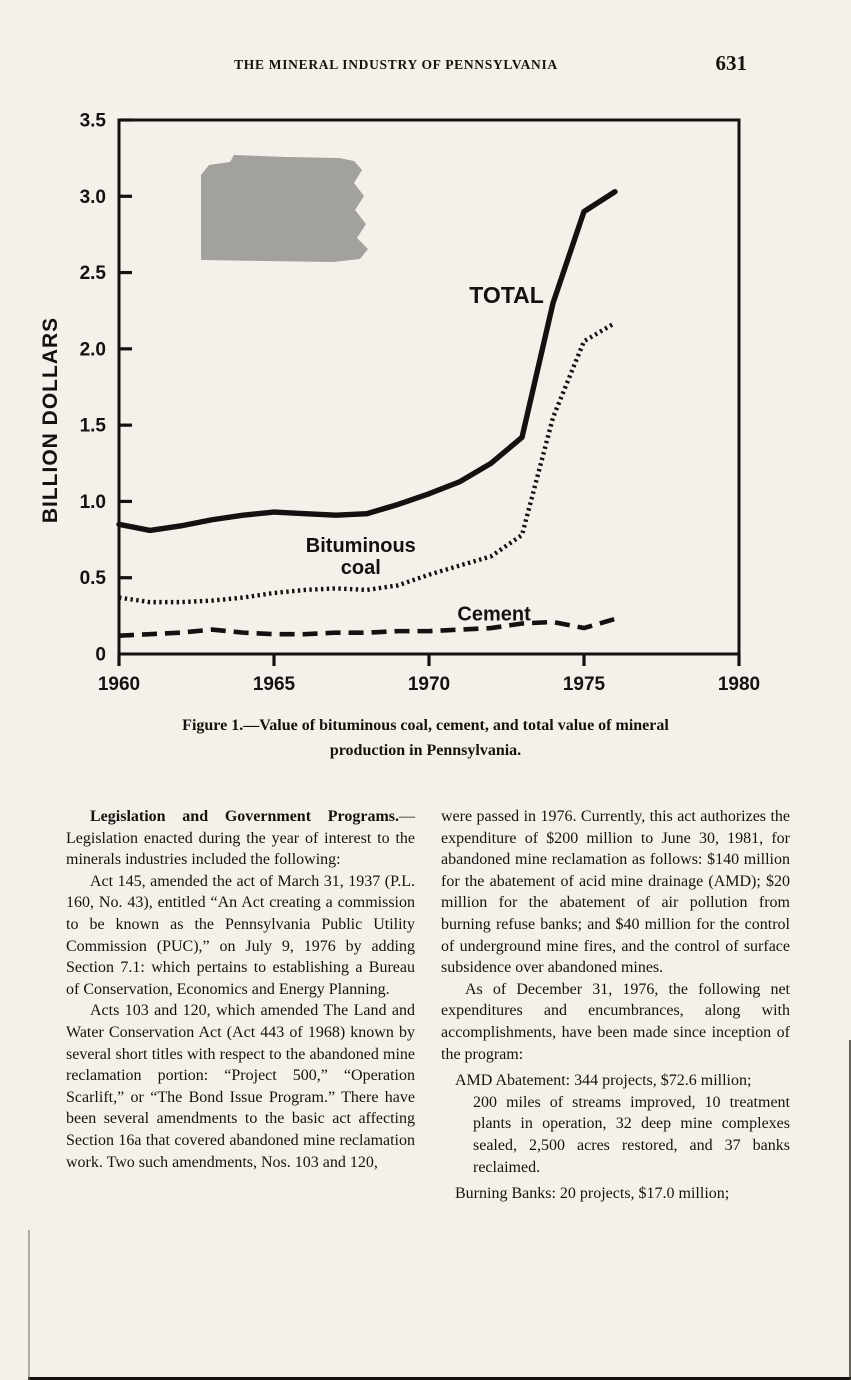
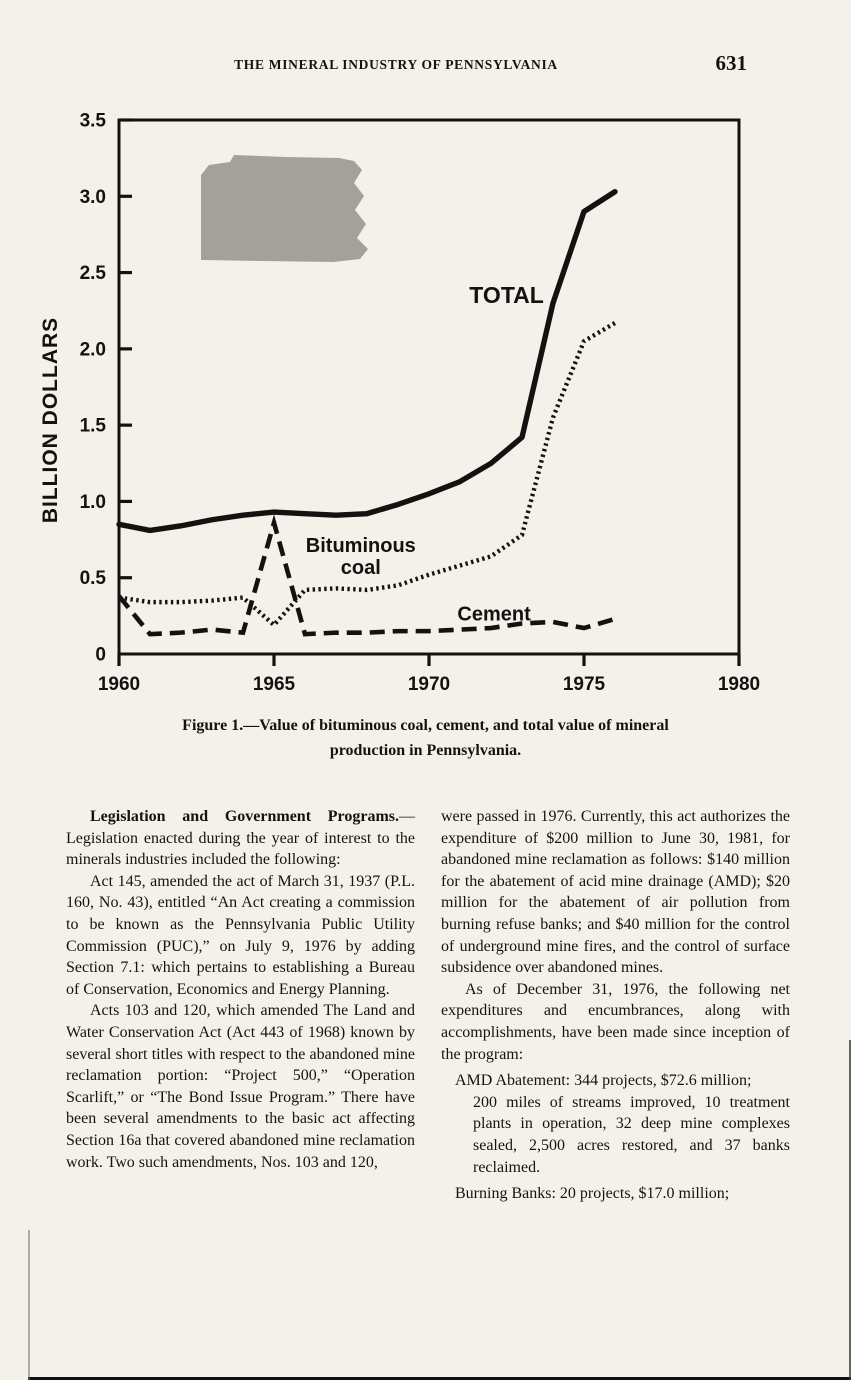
Cement/1960: 0.12 -> 0.38
Bituminous coal/1965: 0.40 -> 0.19
Cement/1965: 0.13 -> 0.86
